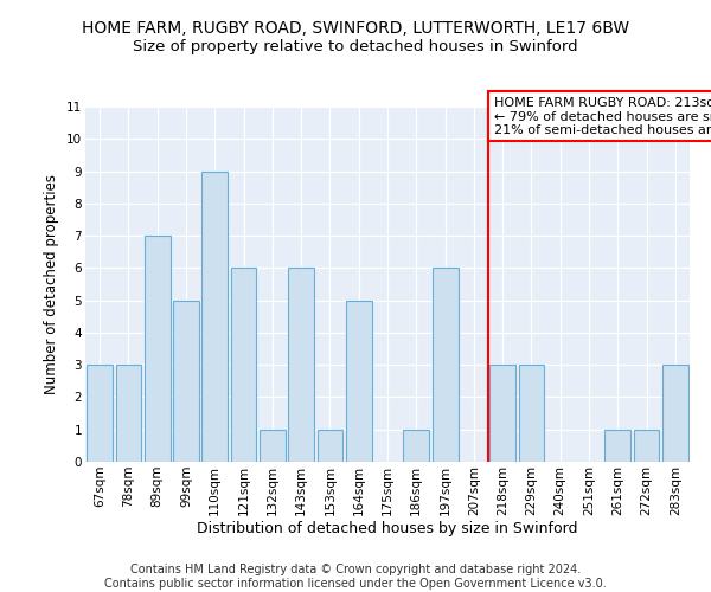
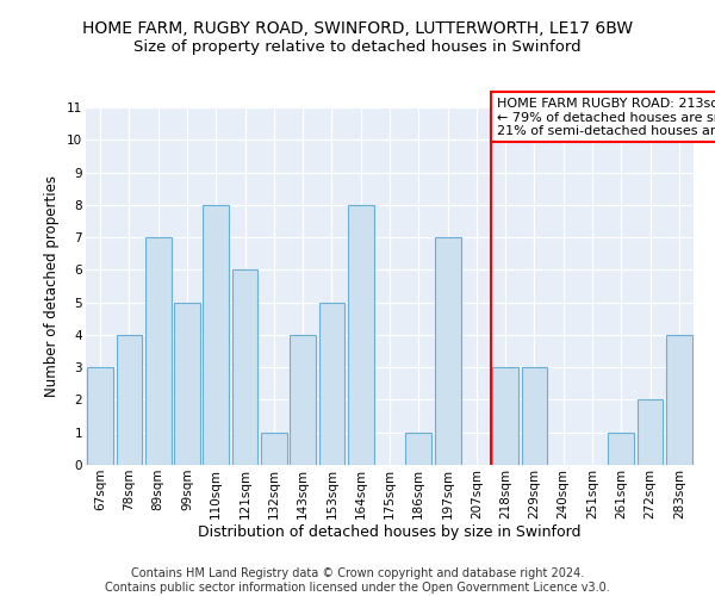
78sqm: 3 -> 4
110sqm: 9 -> 8
143sqm: 6 -> 4
153sqm: 1 -> 5
164sqm: 5 -> 8
197sqm: 6 -> 7
272sqm: 1 -> 2
283sqm: 3 -> 4
